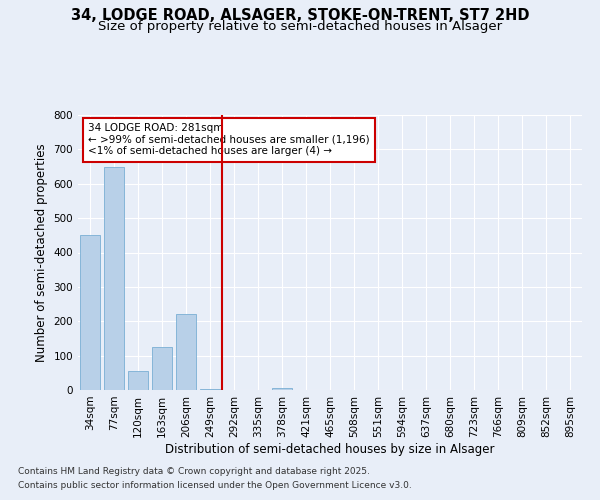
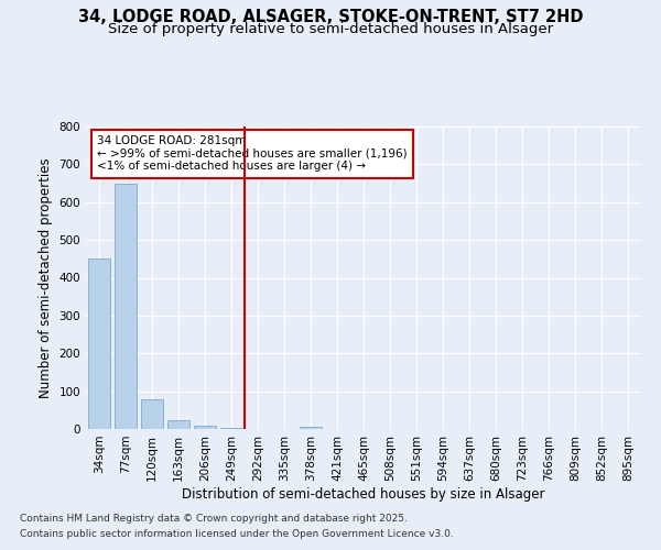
120sqm: 55 -> 80
163sqm: 125 -> 22
206sqm: 220 -> 10
